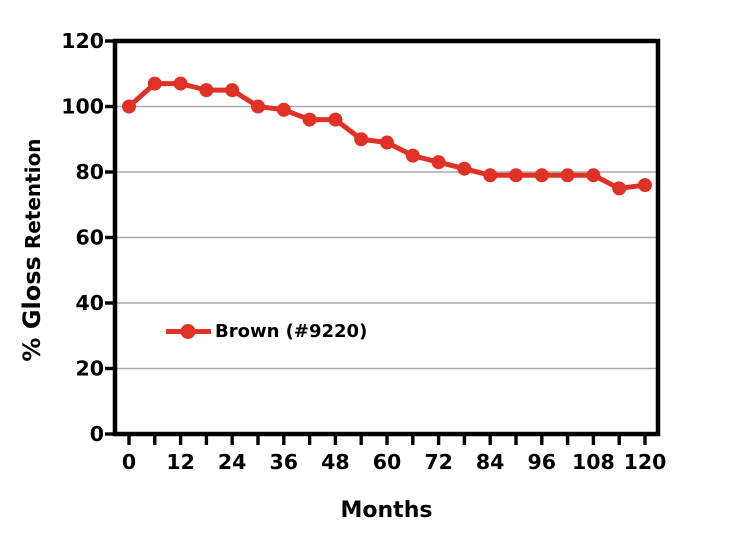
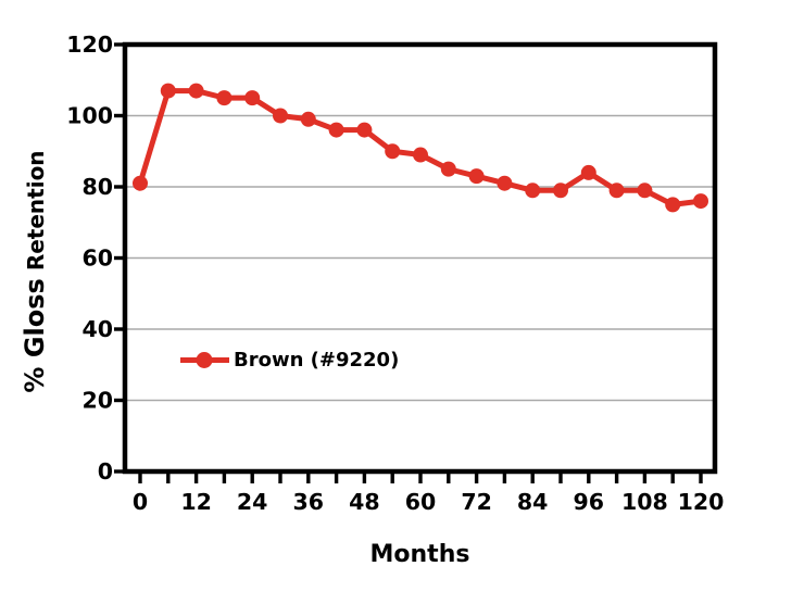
0: 100 -> 81
96: 79 -> 84
